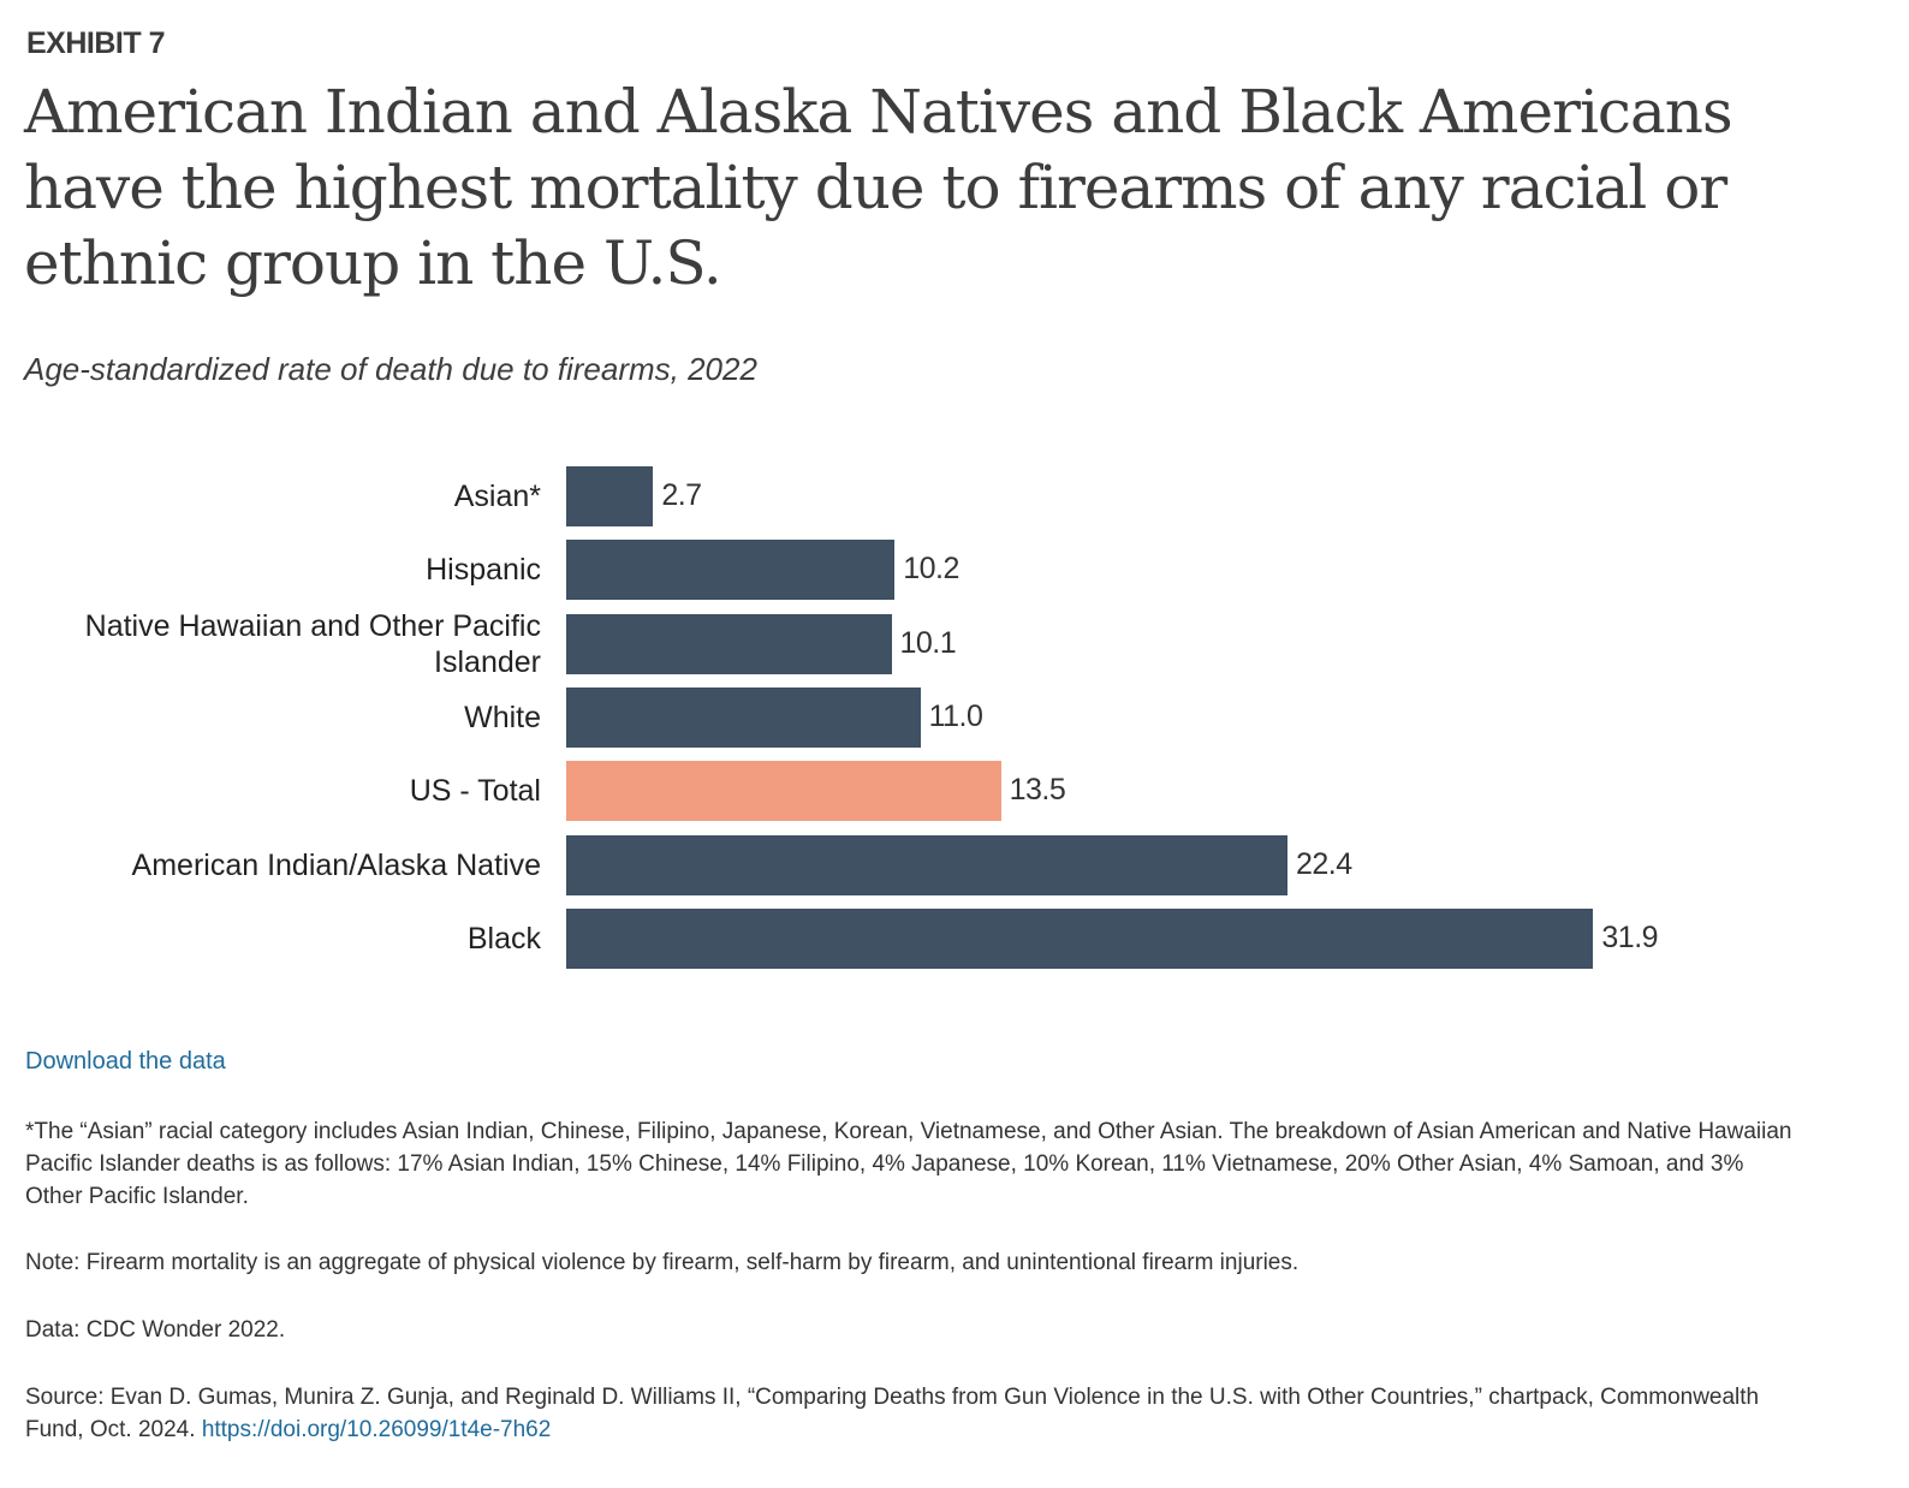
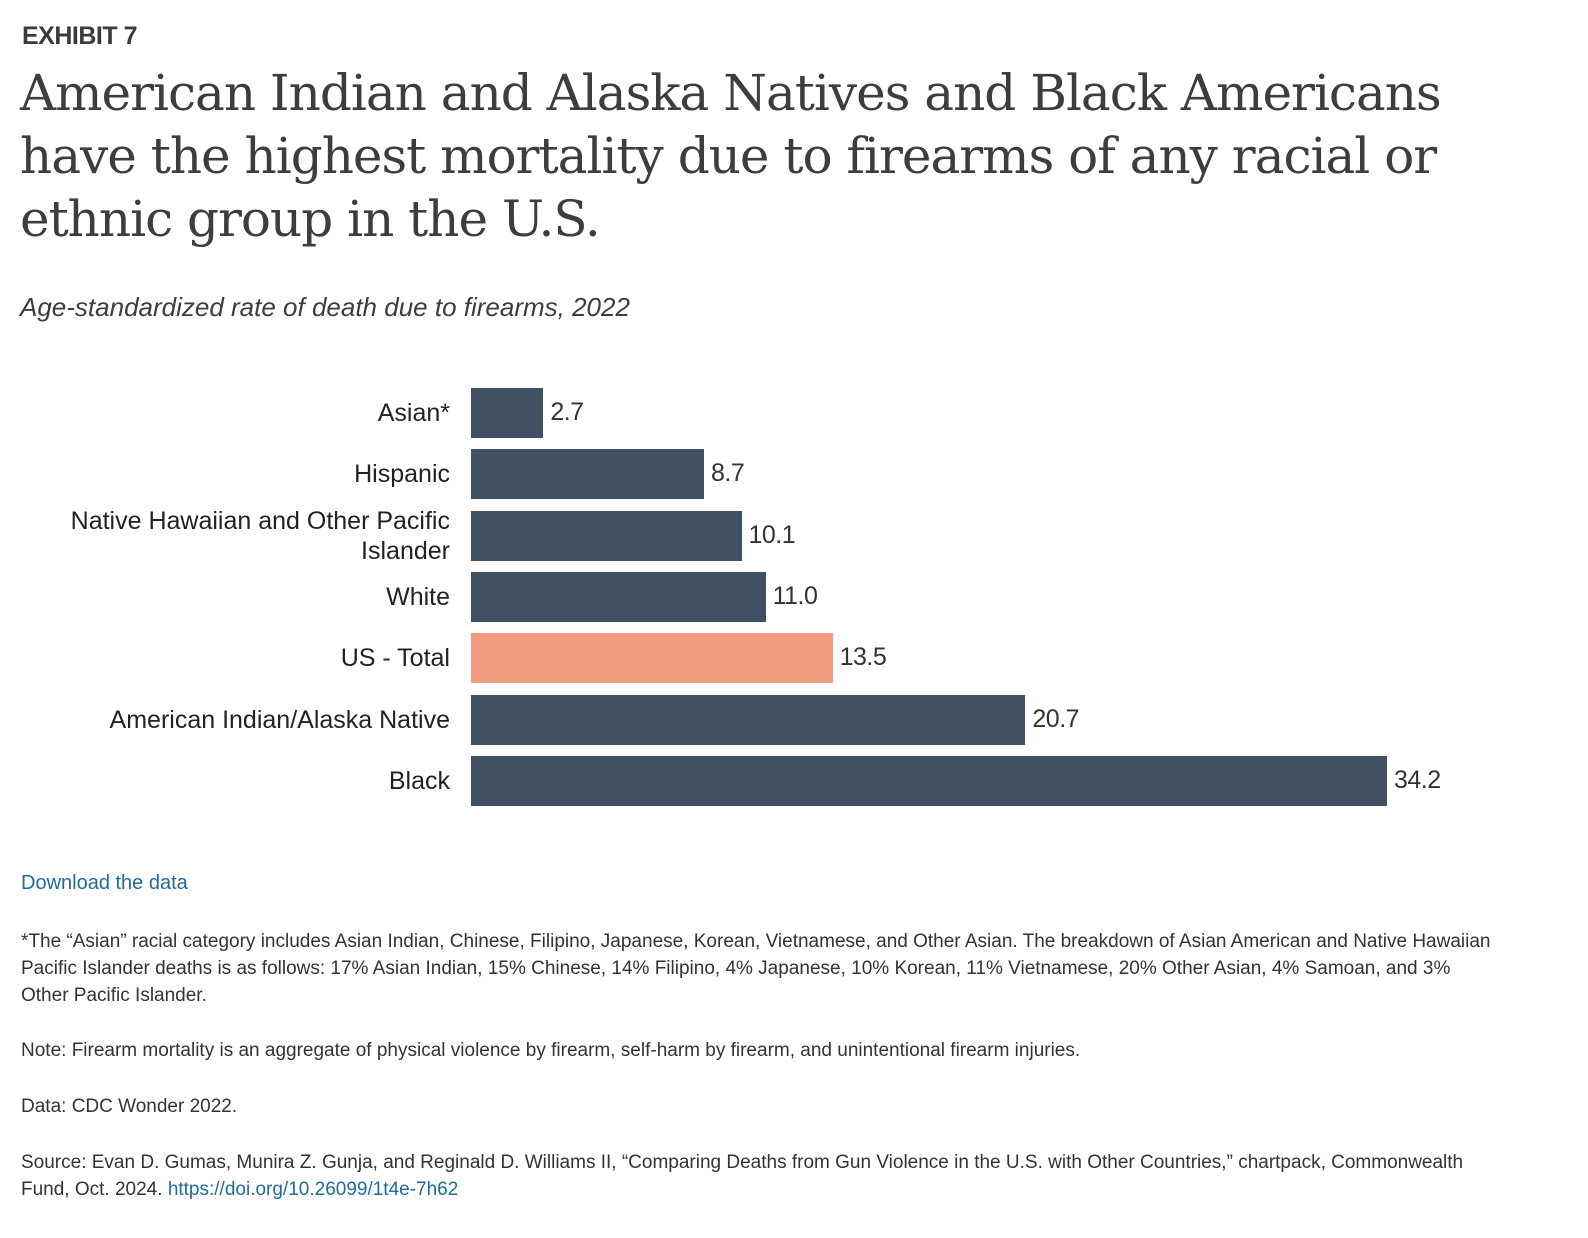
Hispanic: 10.2 -> 8.7
American Indian/Alaska Native: 22.4 -> 20.7
Black: 31.9 -> 34.2
